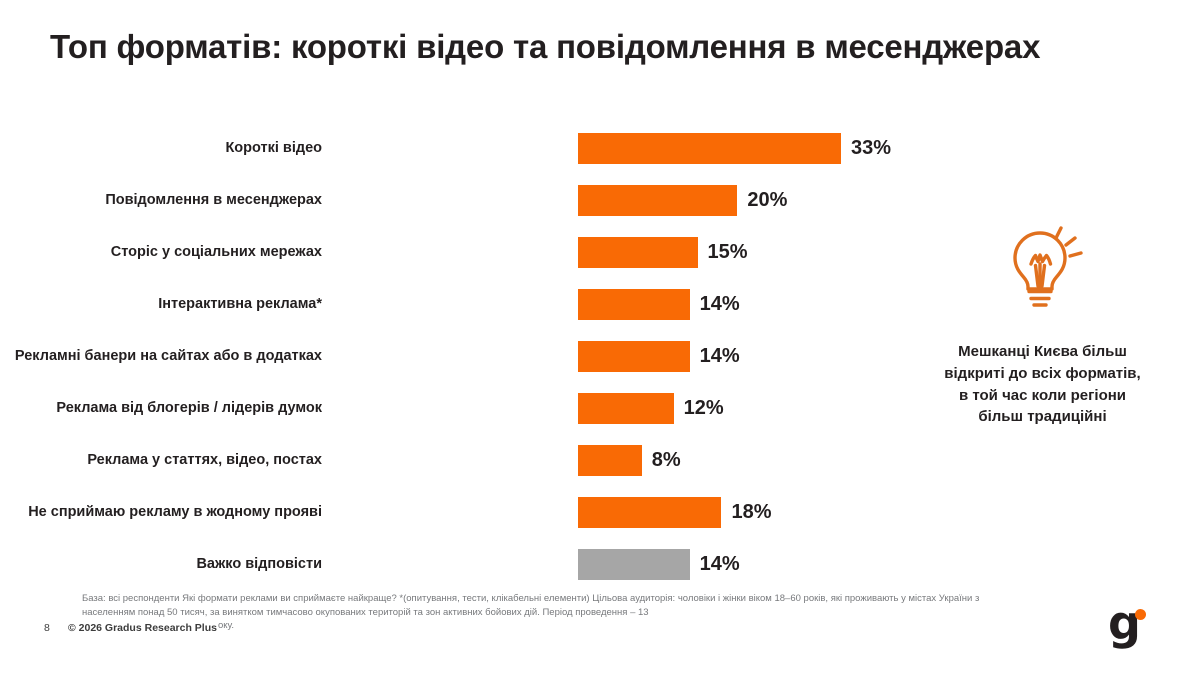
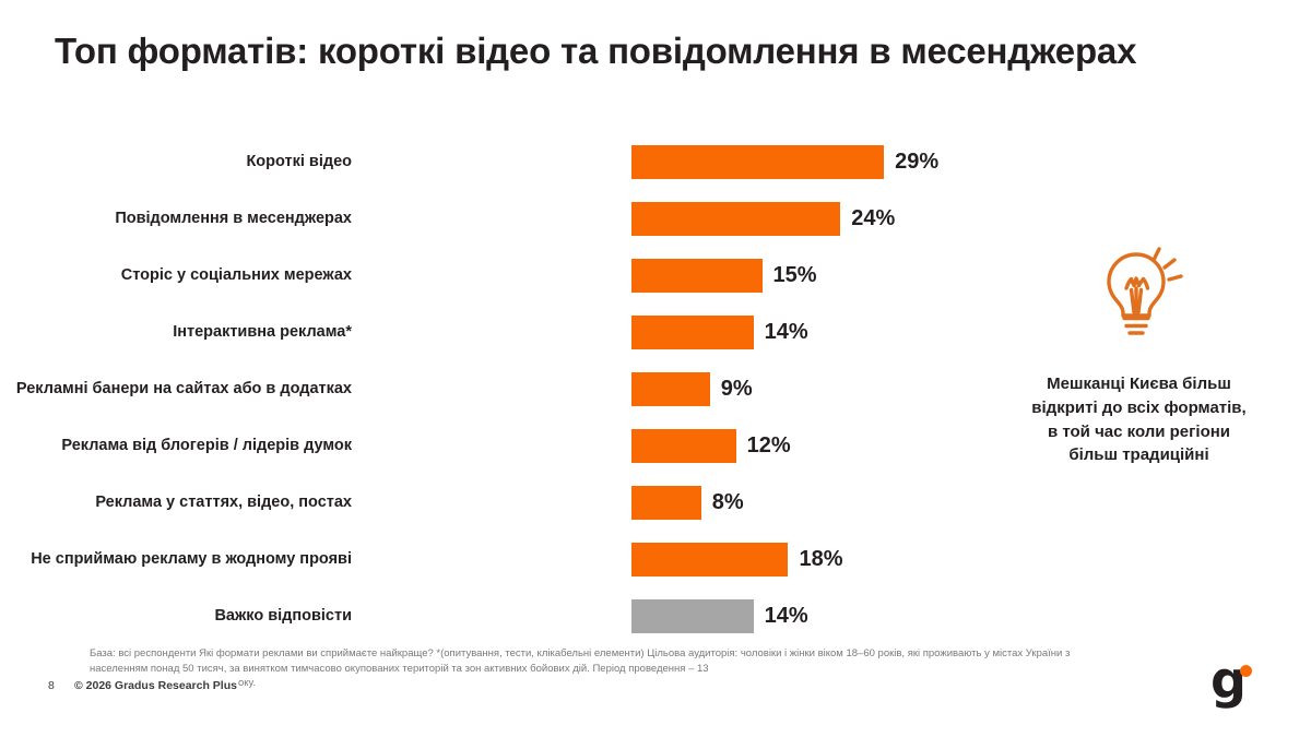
Короткі відео: 33% -> 29%
Повідомлення в месенджерах: 20% -> 24%
Рекламні банери на сайтах або в додатках: 14% -> 9%
